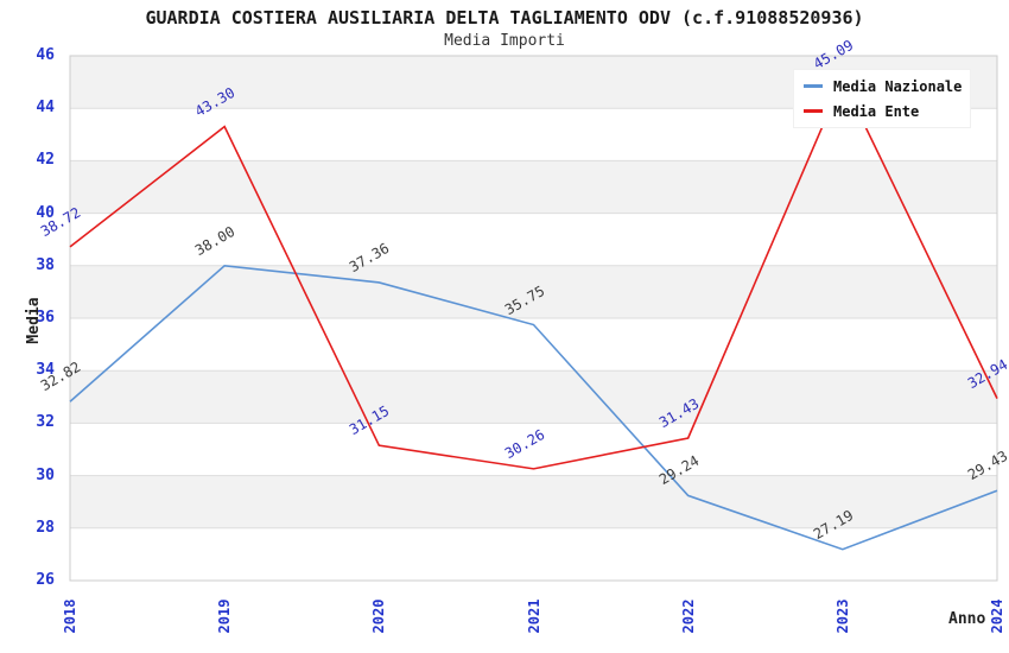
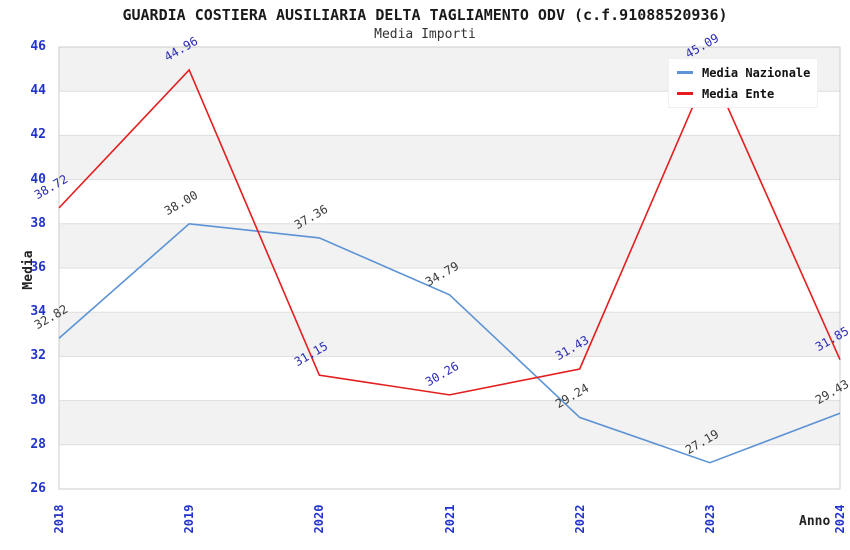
Media Ente/2019: 43.30 -> 44.96
Media Nazionale/2021: 35.75 -> 34.79
Media Ente/2024: 32.94 -> 31.85
